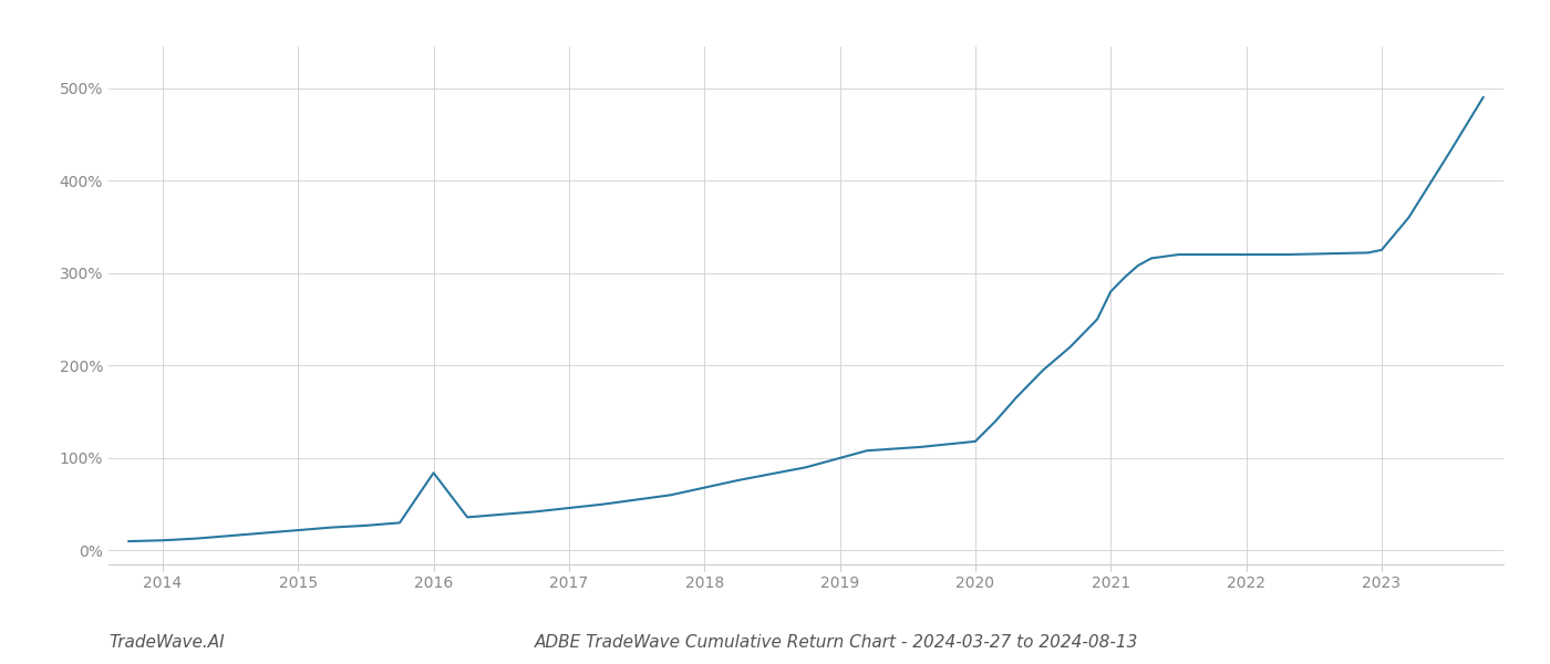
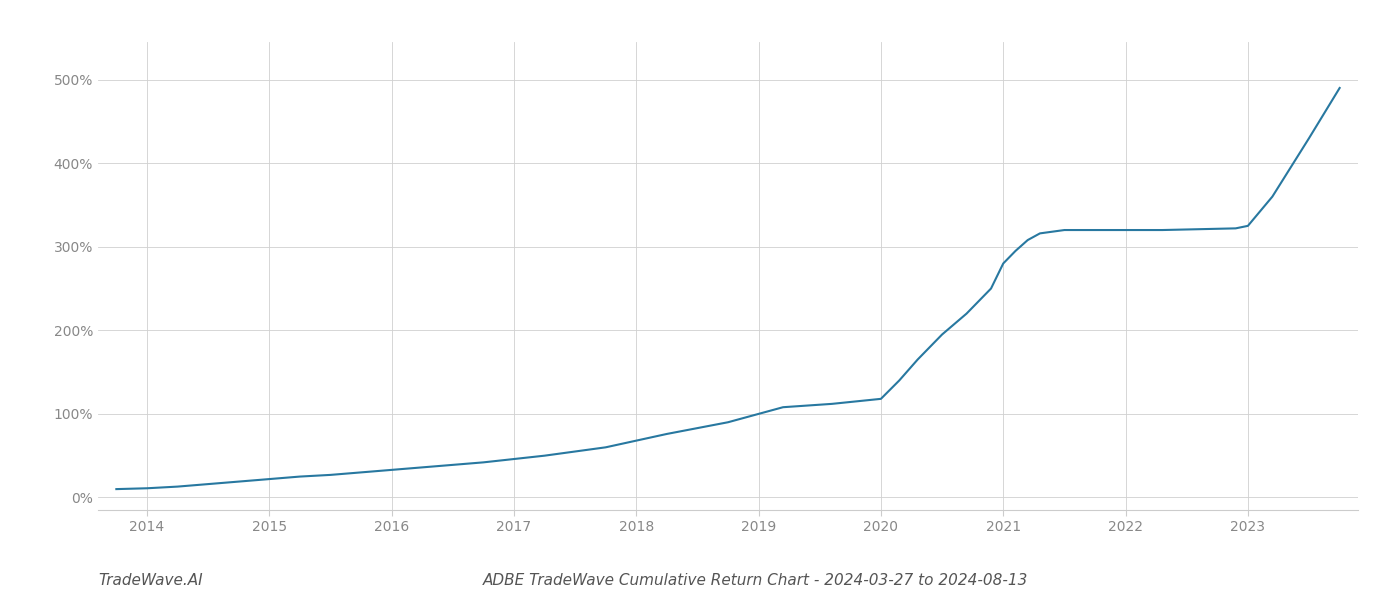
2016: 84% -> 33%
